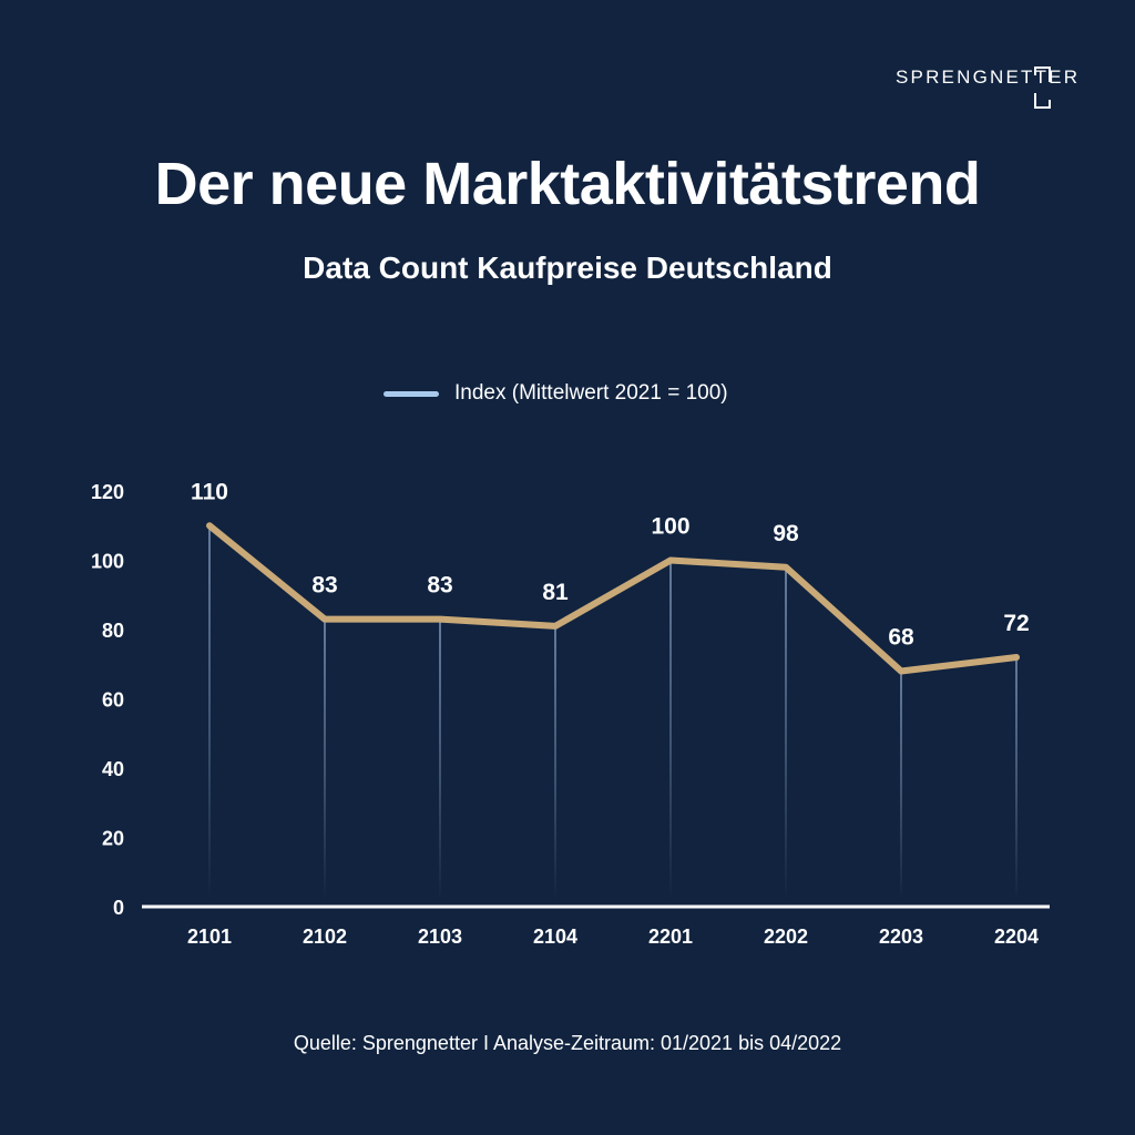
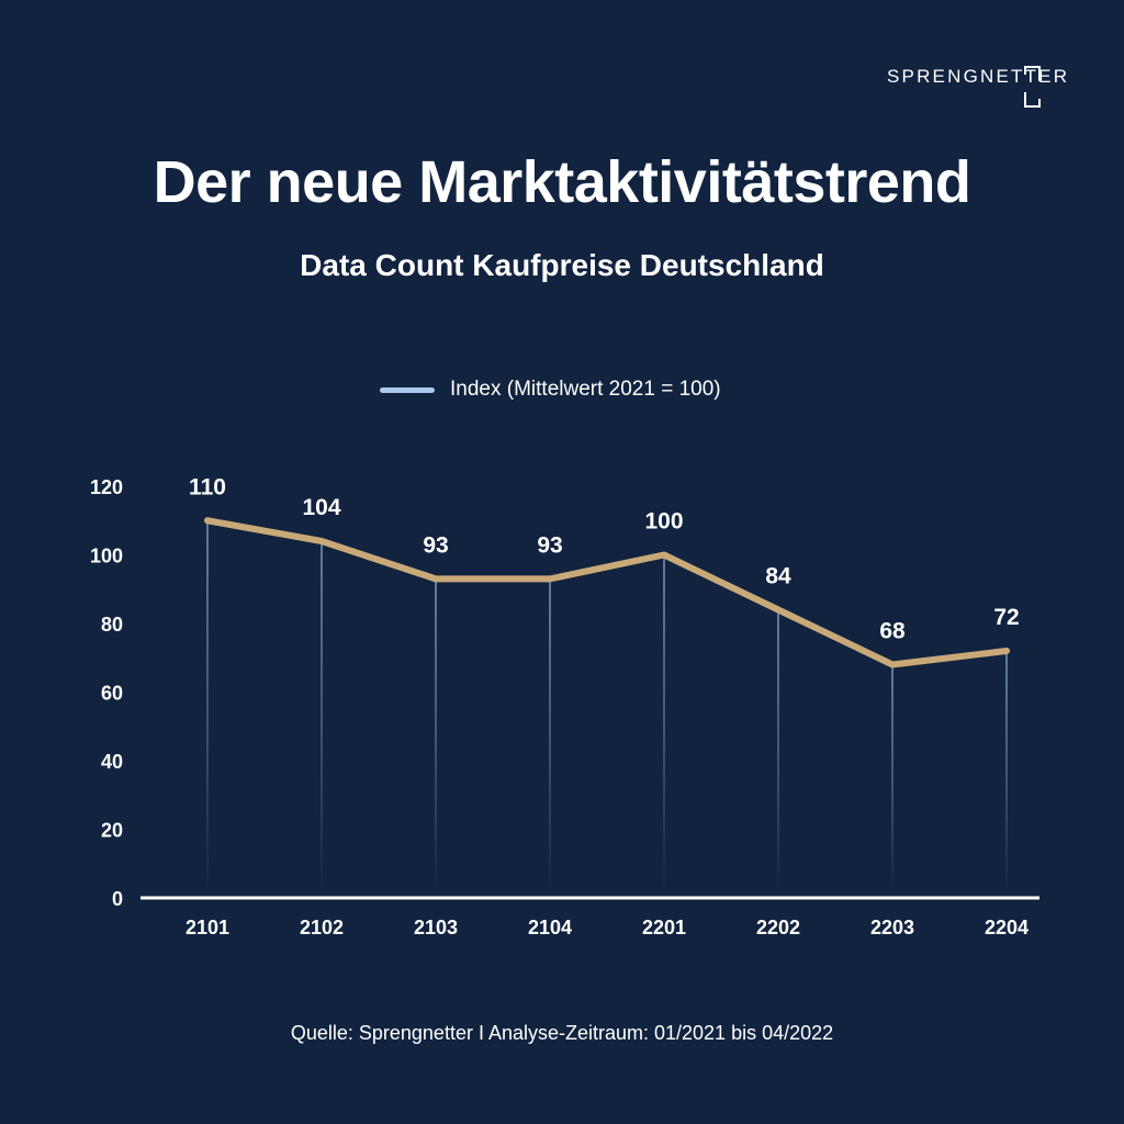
2102: 83 -> 104
2103: 83 -> 93
2104: 81 -> 93
2202: 98 -> 84
